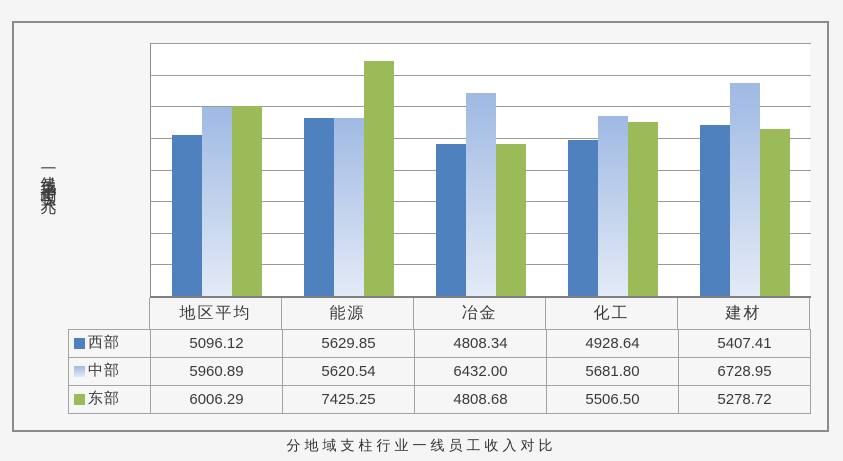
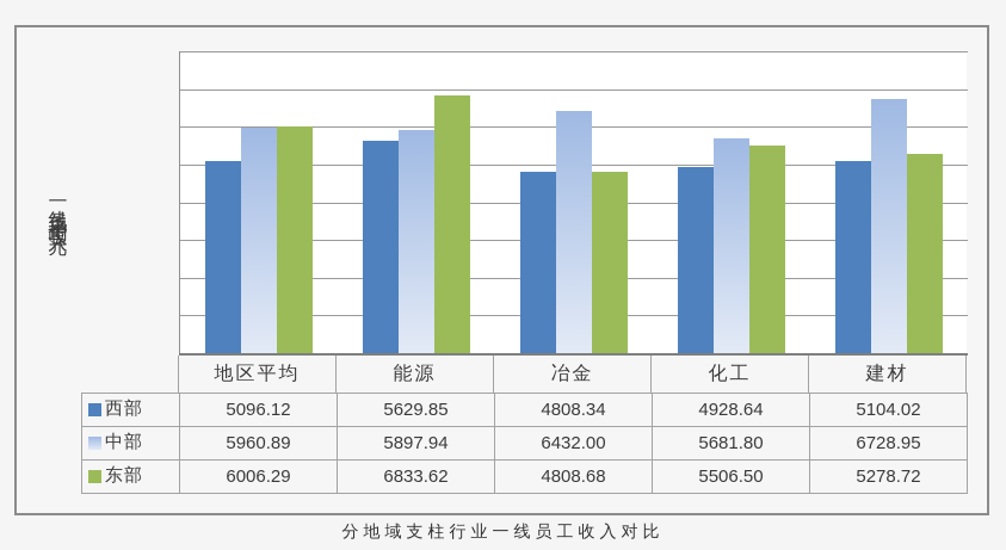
中部/能源: 5620.54 -> 5897.94
东部/能源: 7425.25 -> 6833.62
西部/建材: 5407.41 -> 5104.02
